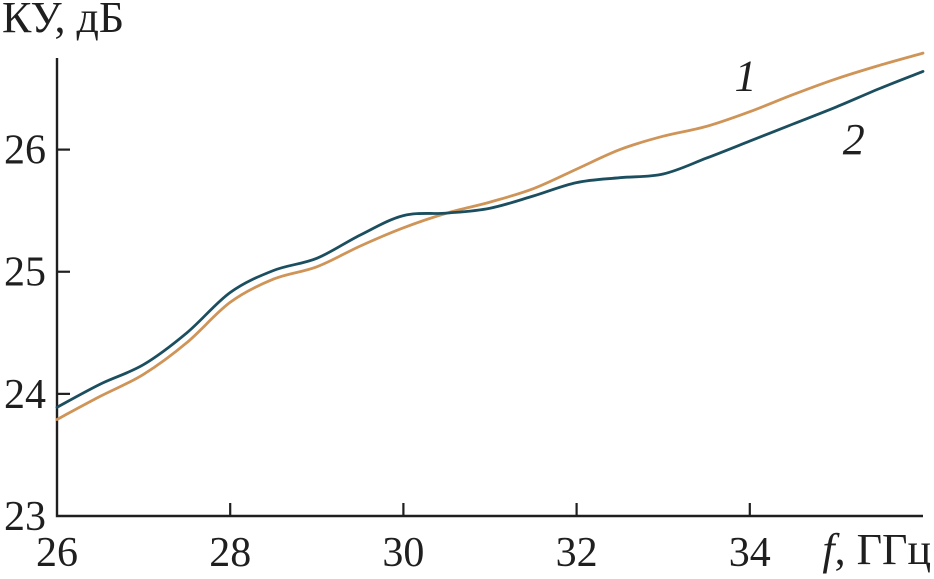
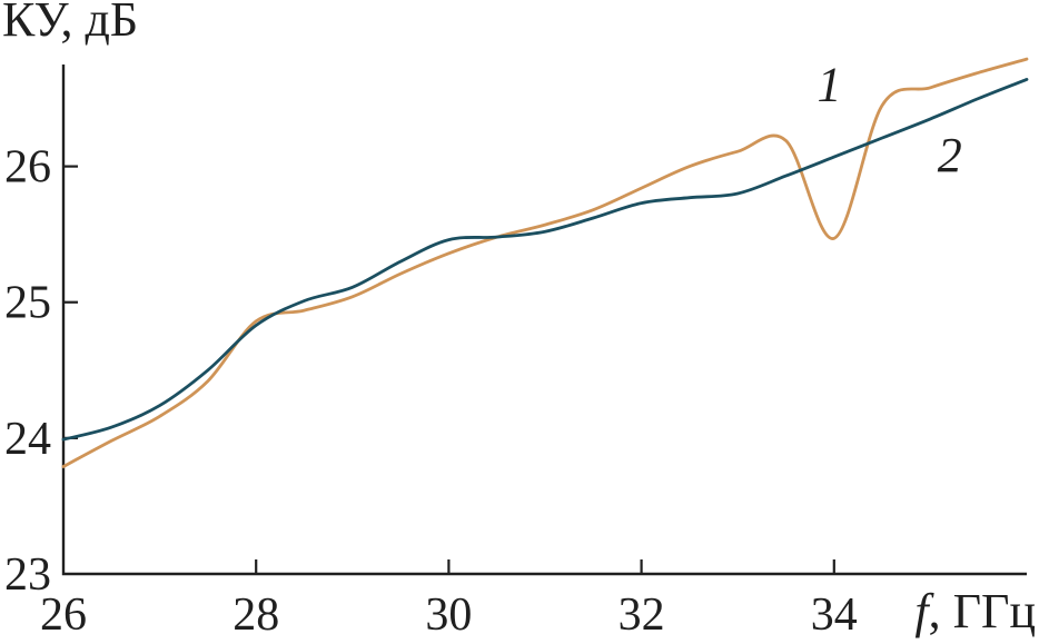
2/26: 23.89 -> 23.99
1/28: 24.75 -> 24.86
1/34: 26.31 -> 25.47
